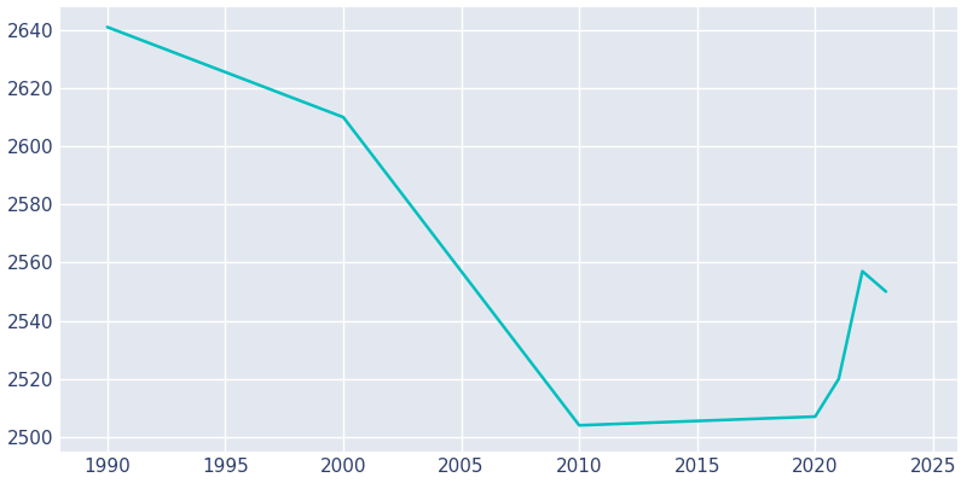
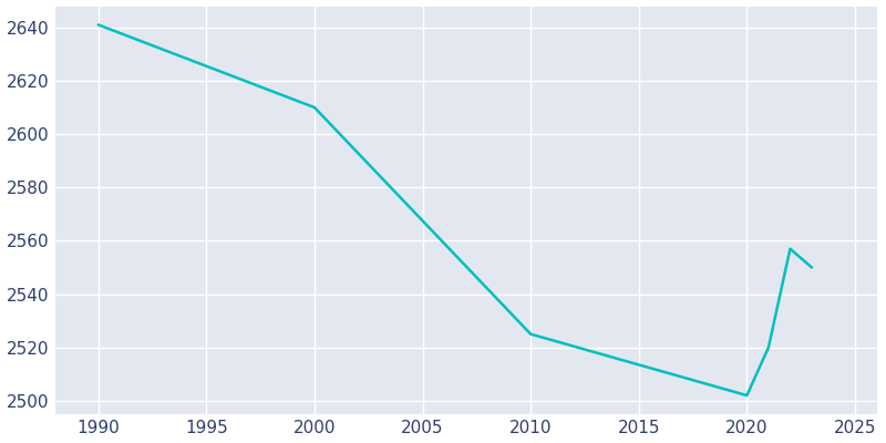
2010: 2504 -> 2525
2020: 2507 -> 2502
